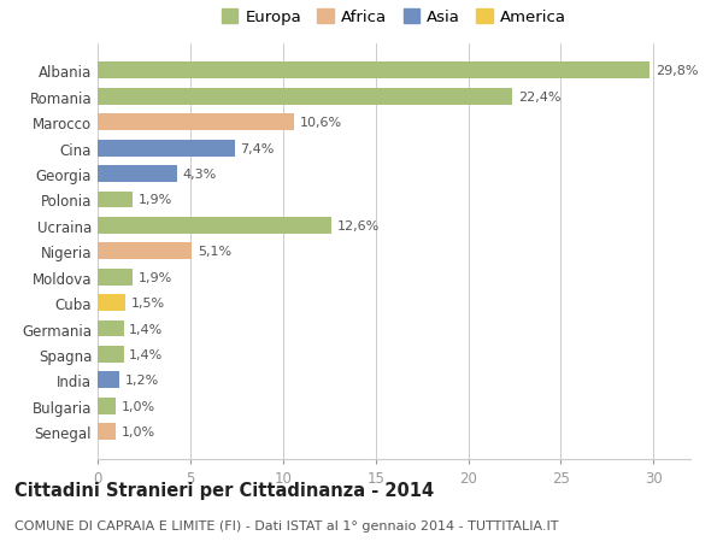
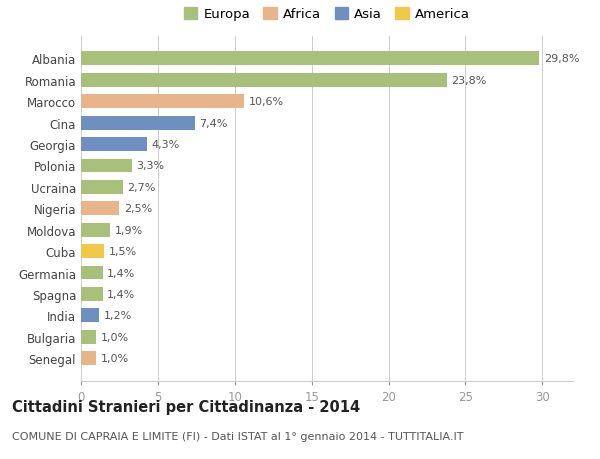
Romania: 22,4% -> 23,8%
Polonia: 1,9% -> 3,3%
Ucraina: 12,6% -> 2,7%
Nigeria: 5,1% -> 2,5%
